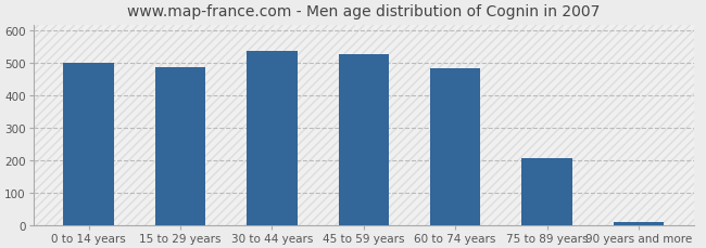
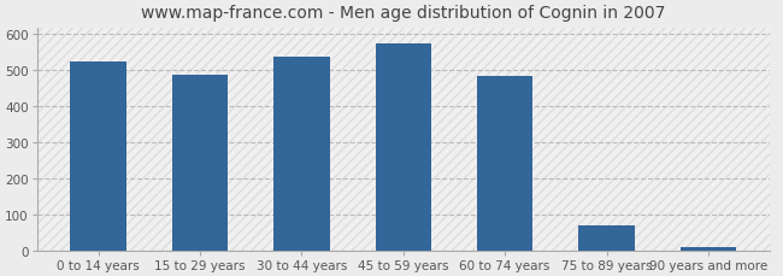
0 to 14 years: 502 -> 525
45 to 59 years: 527 -> 575
75 to 89 years: 207 -> 70
